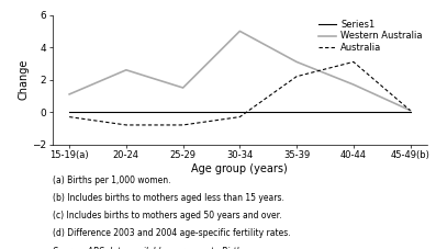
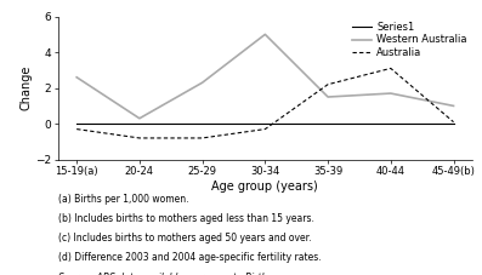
Western Australia/15-19(a): 1.1 -> 2.6
Western Australia/20-24: 2.6 -> 0.3
Western Australia/25-29: 1.5 -> 2.3
Western Australia/35-39: 3.1 -> 1.5
Western Australia/45-49(b): 0.1 -> 1.0
